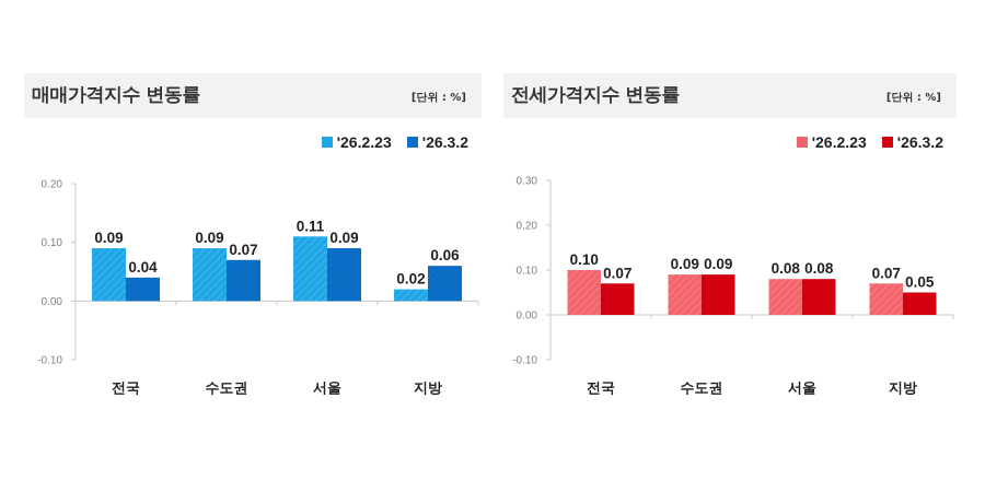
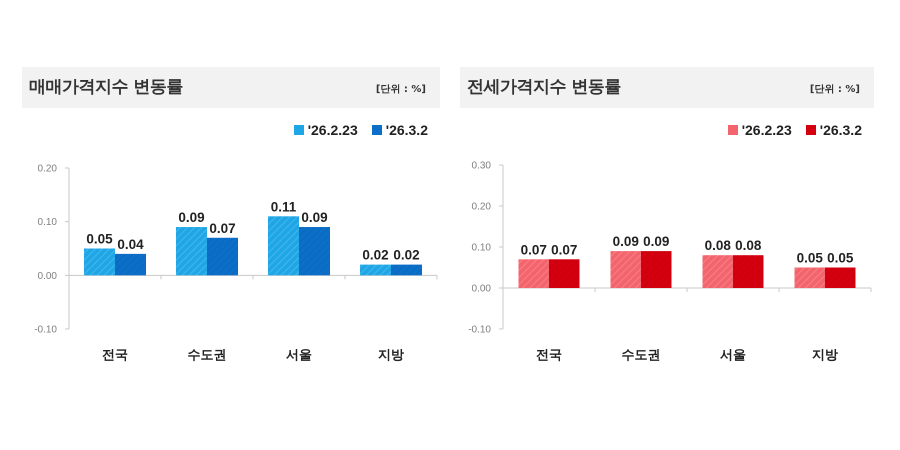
매매가격지수 변동률/'26.2.23/전국: 0.09 -> 0.05
매매가격지수 변동률/'26.3.2/지방: 0.06 -> 0.02
전세가격지수 변동률/'26.2.23/전국: 0.10 -> 0.07
전세가격지수 변동률/'26.2.23/지방: 0.07 -> 0.05
